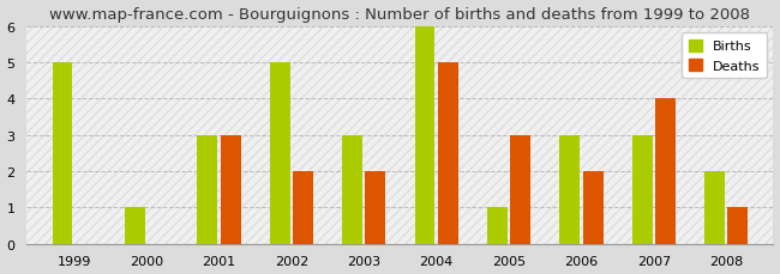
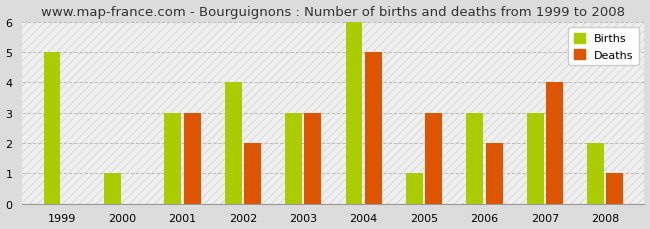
Births/2002: 5 -> 4
Deaths/2003: 2 -> 3
